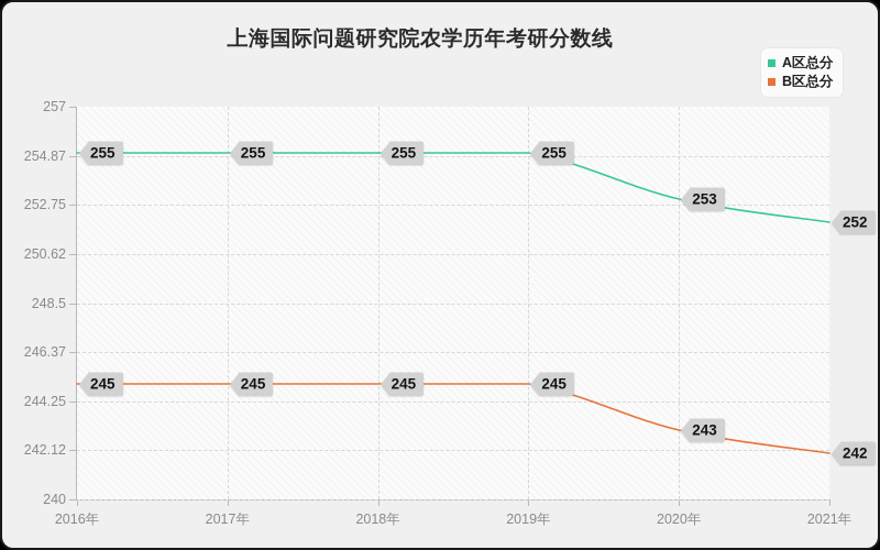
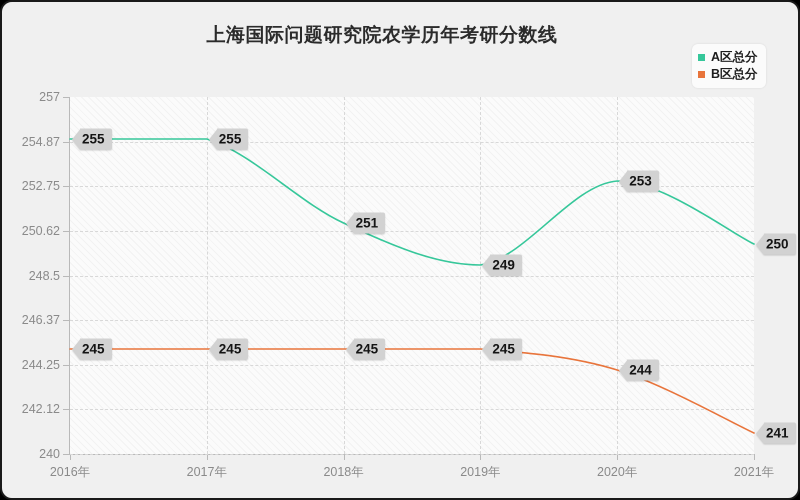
A区总分/2018年: 255 -> 251
A区总分/2019年: 255 -> 249
B区总分/2020年: 243 -> 244
A区总分/2021年: 252 -> 250
B区总分/2021年: 242 -> 241
